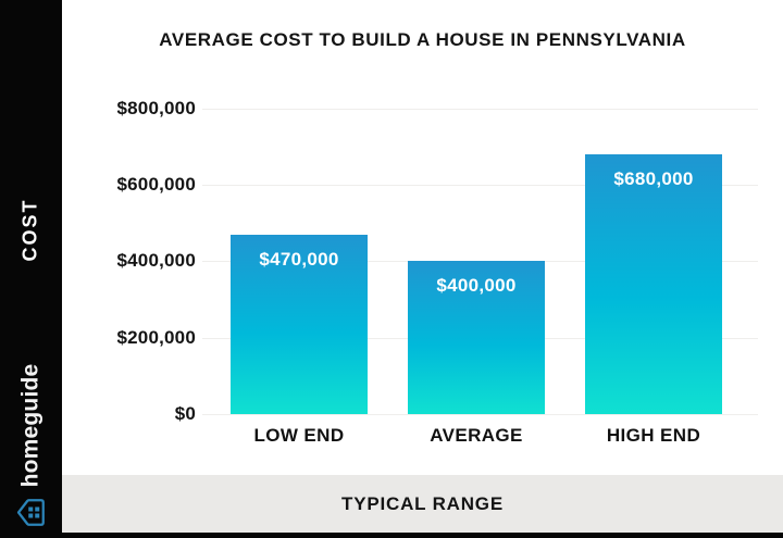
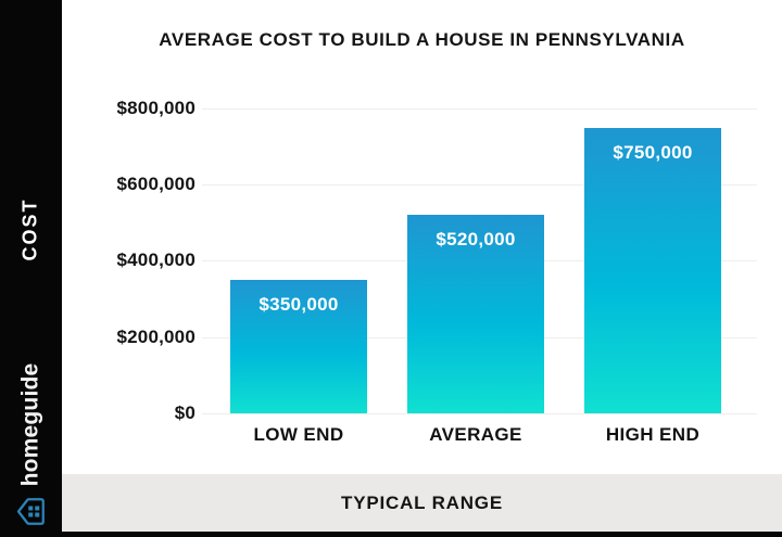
LOW END: $470,000 -> $350,000
AVERAGE: $400,000 -> $520,000
HIGH END: $680,000 -> $750,000
